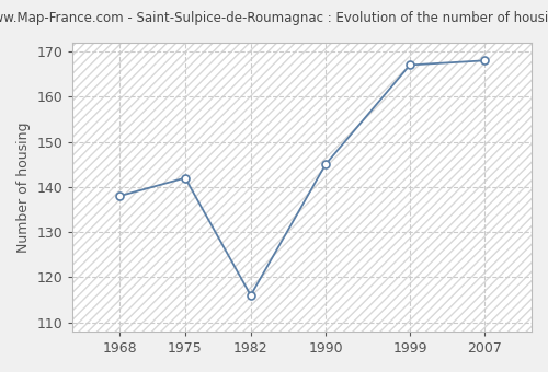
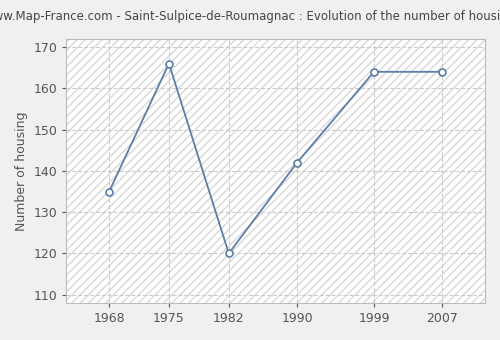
1968: 138 -> 135
1975: 142 -> 166
1982: 116 -> 120
1990: 145 -> 142
1999: 167 -> 164
2007: 168 -> 164
